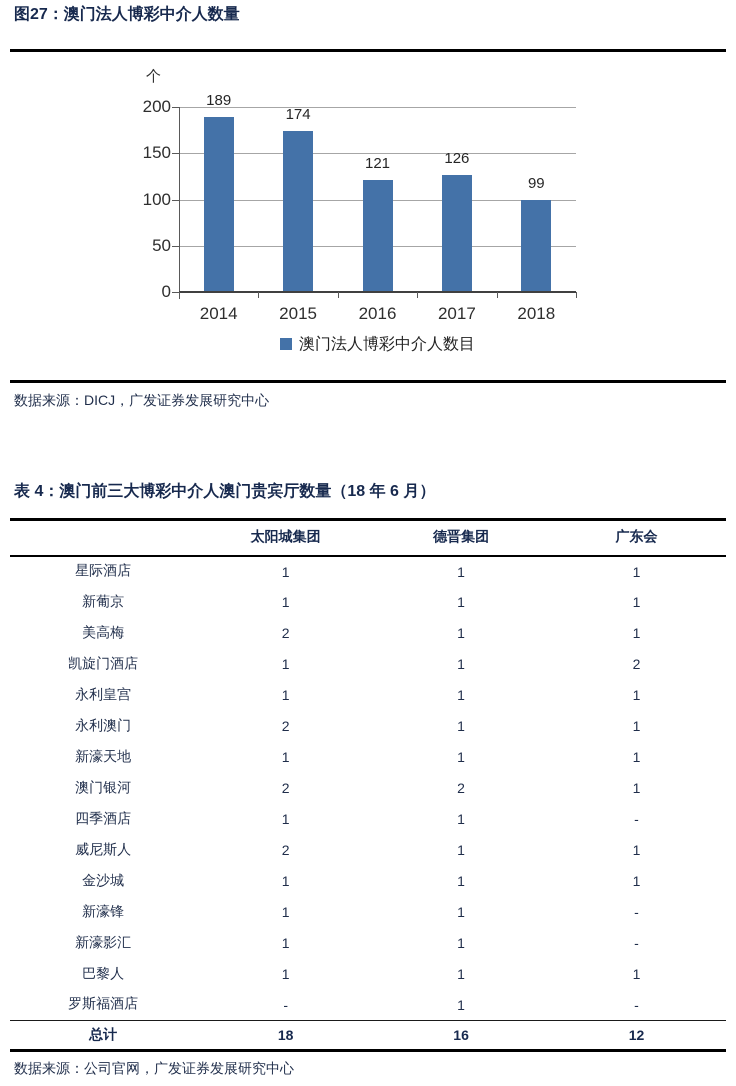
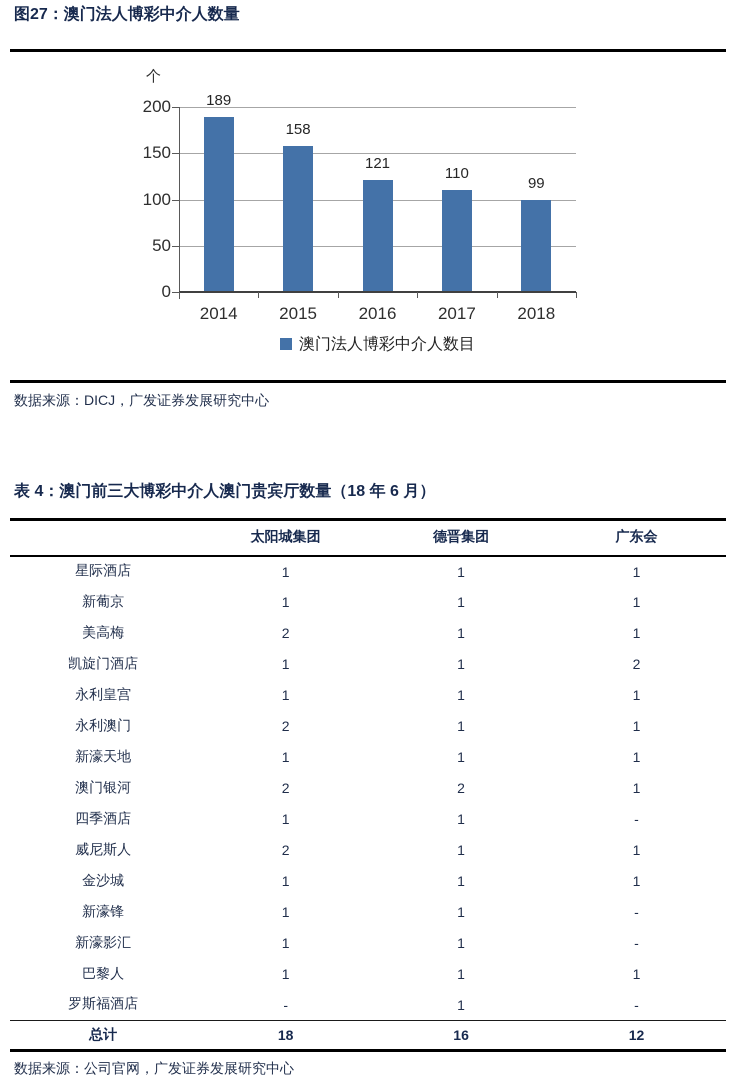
2015: 174 -> 158
2017: 126 -> 110
